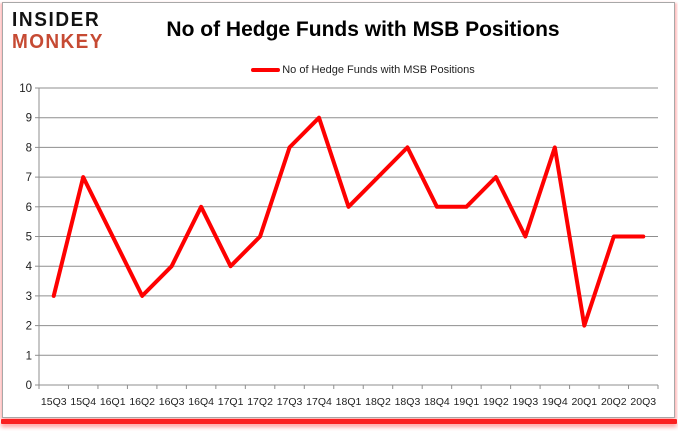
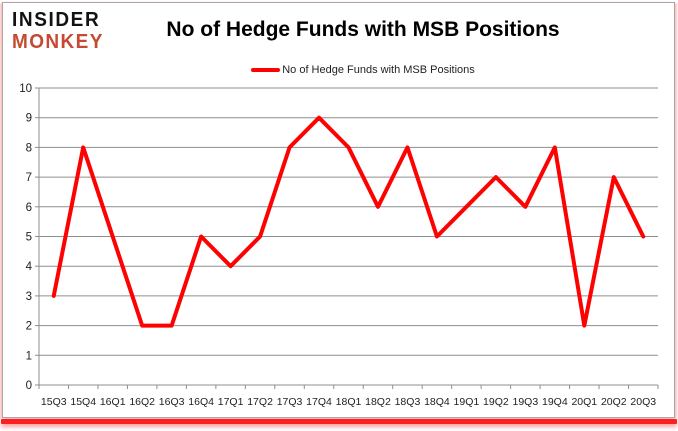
15Q4: 7 -> 8
16Q2: 3 -> 2
16Q3: 4 -> 2
16Q4: 6 -> 5
18Q1: 6 -> 8
18Q2: 7 -> 6
18Q4: 6 -> 5
19Q3: 5 -> 6
20Q2: 5 -> 7
